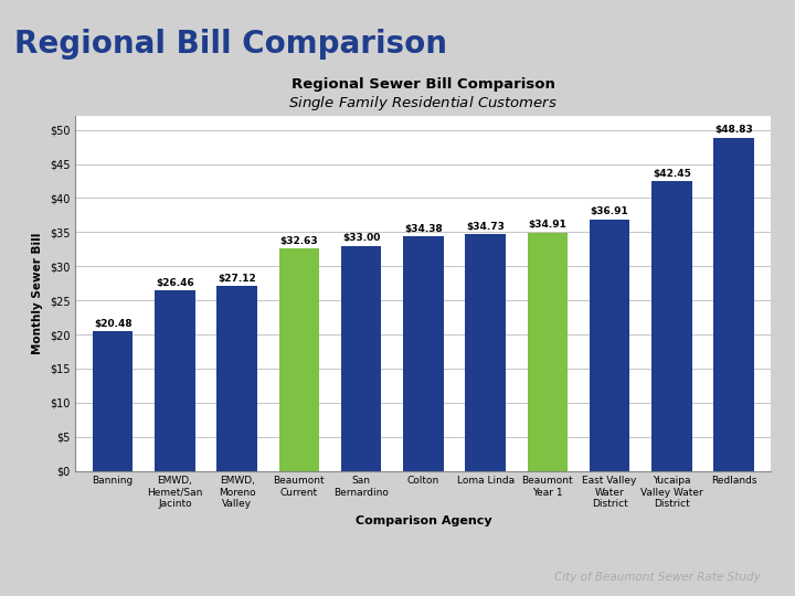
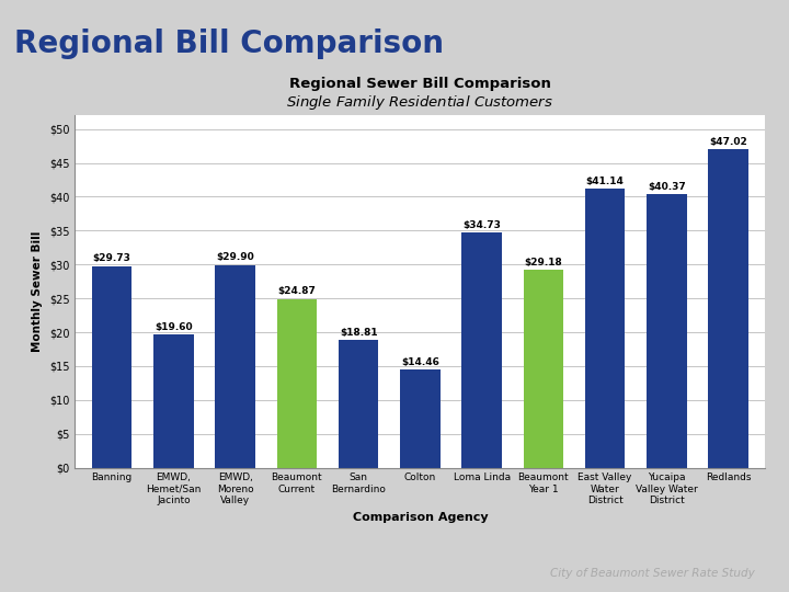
Banning: $20.48 -> $29.73
EMWD, Hemet/San Jacinto: $26.46 -> $19.60
EMWD, Moreno Valley: $27.12 -> $29.90
Beaumont Current: $32.63 -> $24.87
San Bernardino: $33.00 -> $18.81
Colton: $34.38 -> $14.46
Beaumont Year 1: $34.91 -> $29.18
East Valley Water District: $36.91 -> $41.14
Yucaipa Valley Water District: $42.45 -> $40.37
Redlands: $48.83 -> $47.02
